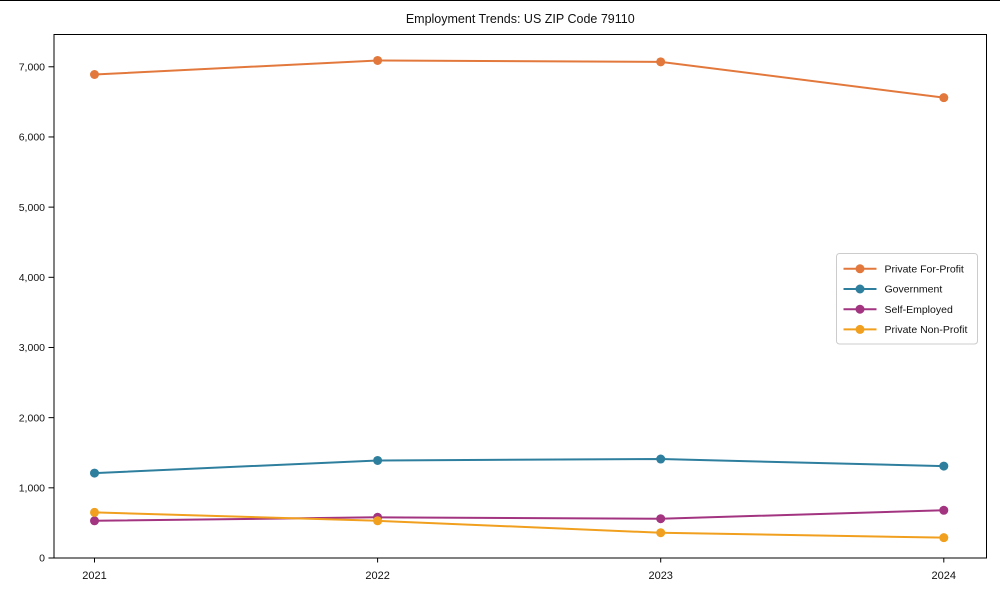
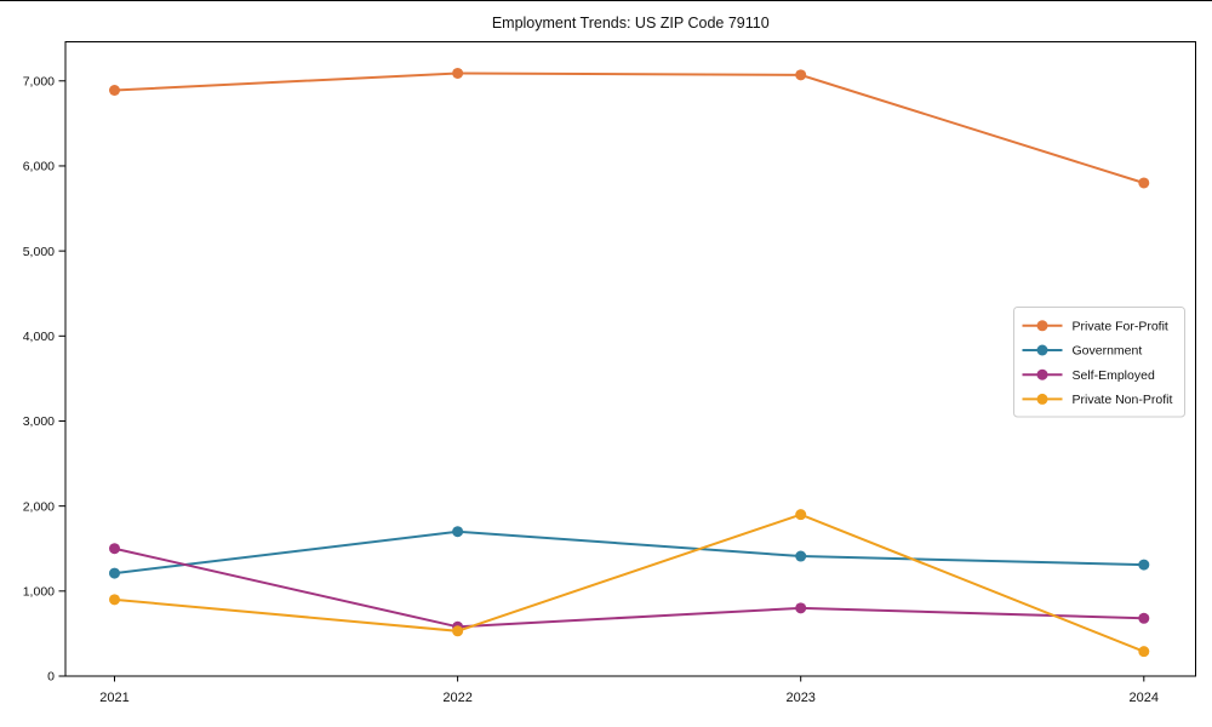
Self-Employed/2021: 500 -> 1500
Private Non-Profit/2021: 600 -> 900
Government/2022: 1400 -> 1700
Self-Employed/2023: 600 -> 800
Private Non-Profit/2023: 400 -> 1900
Private For-Profit/2024: 6600 -> 5800
